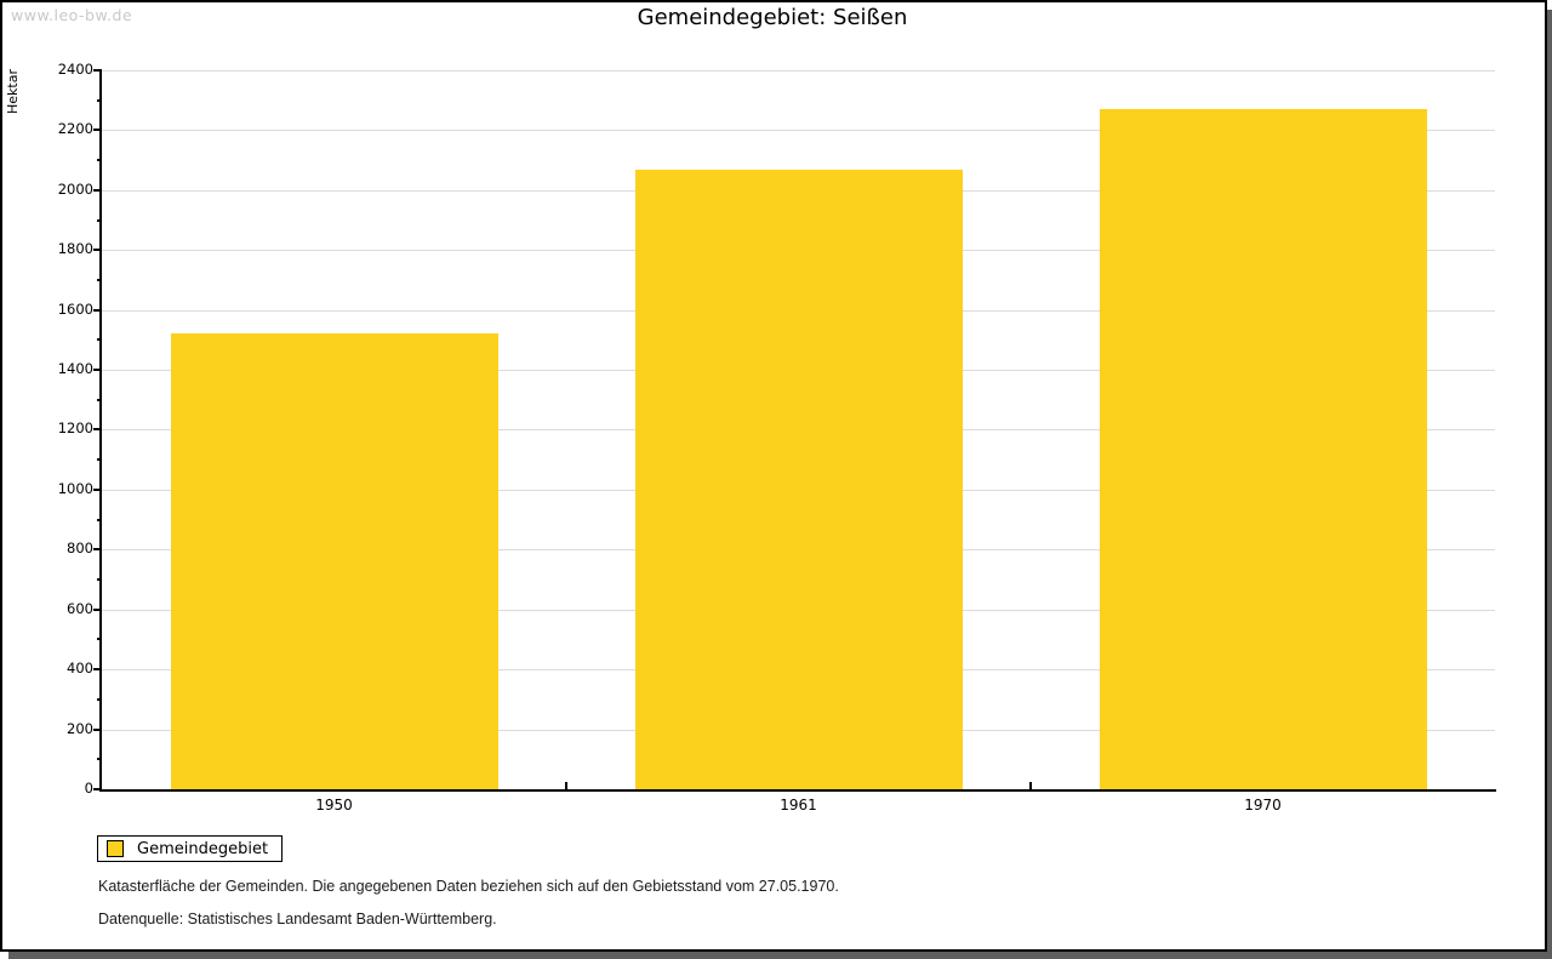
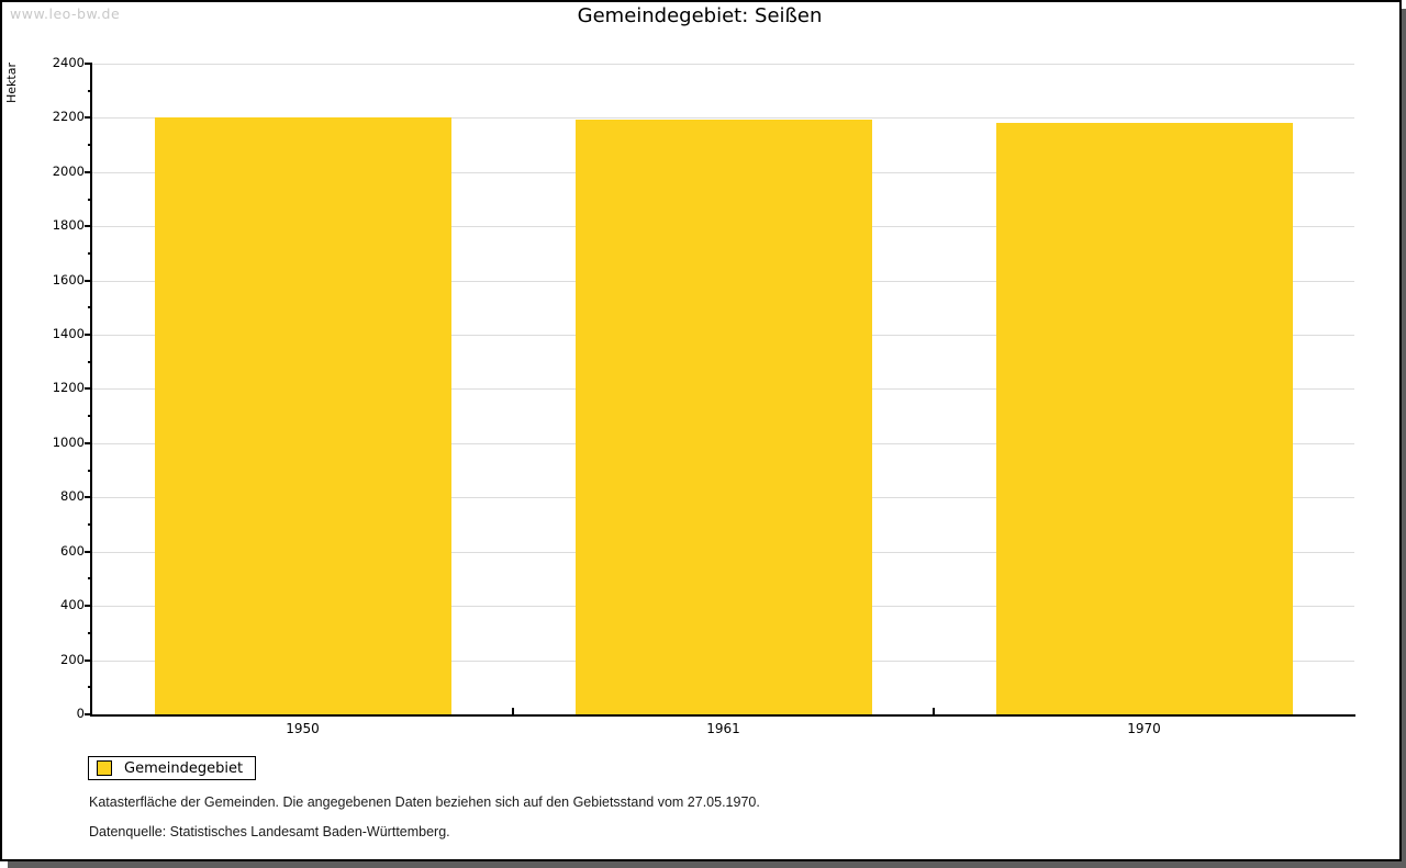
1950: 1520 -> 2200
1961: 2070 -> 2190
1970: 2270 -> 2180
